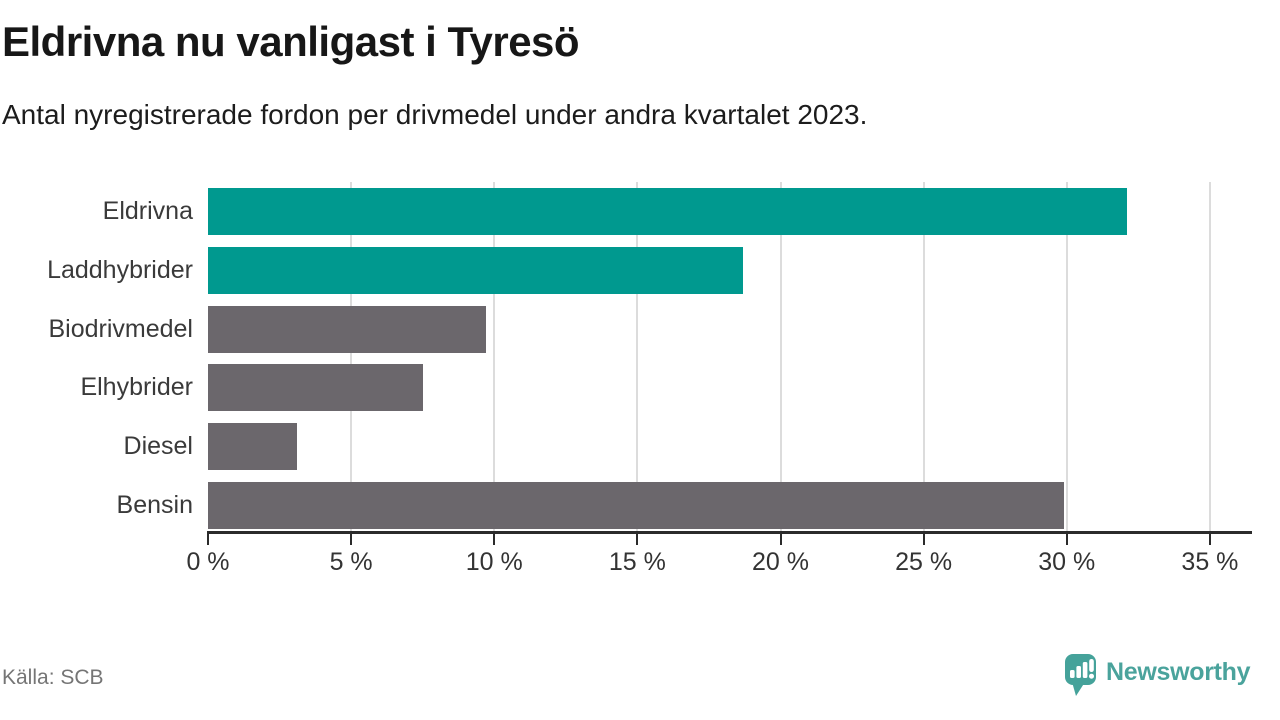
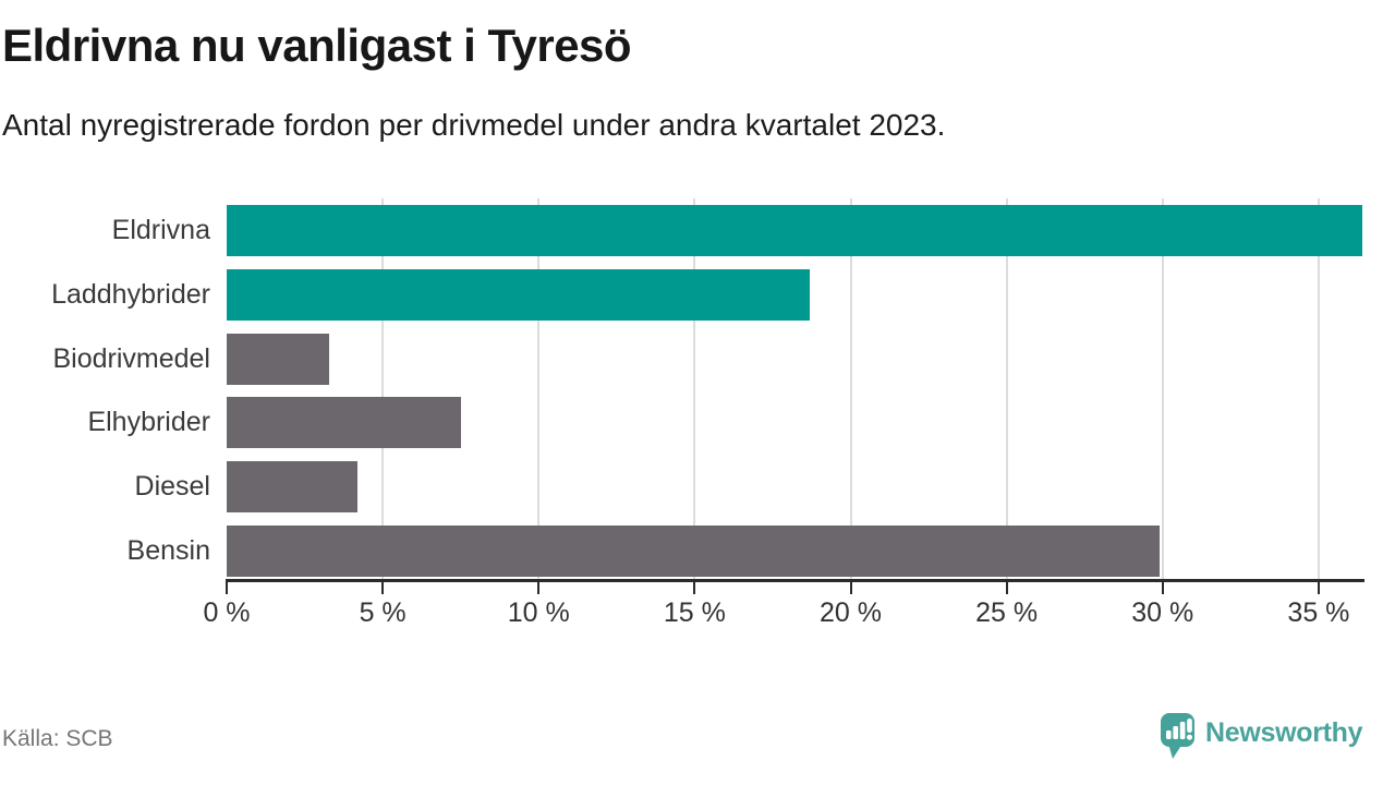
Eldrivna: 32.1% -> 36.4%
Biodrivmedel: 9.7% -> 3.3%
Diesel: 3.1% -> 4.2%
